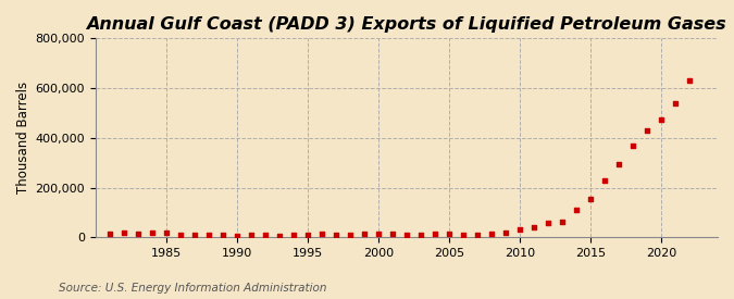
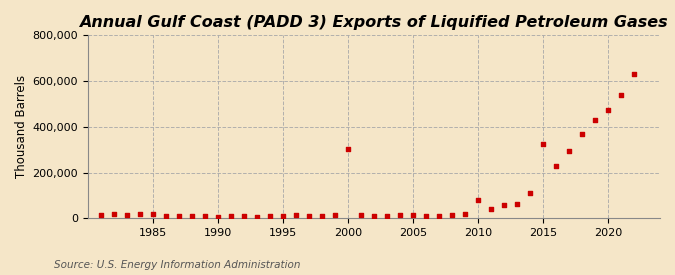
2000: 16,000 -> 305,000
2010: 30,000 -> 80,000
2015: 155,000 -> 325,000
